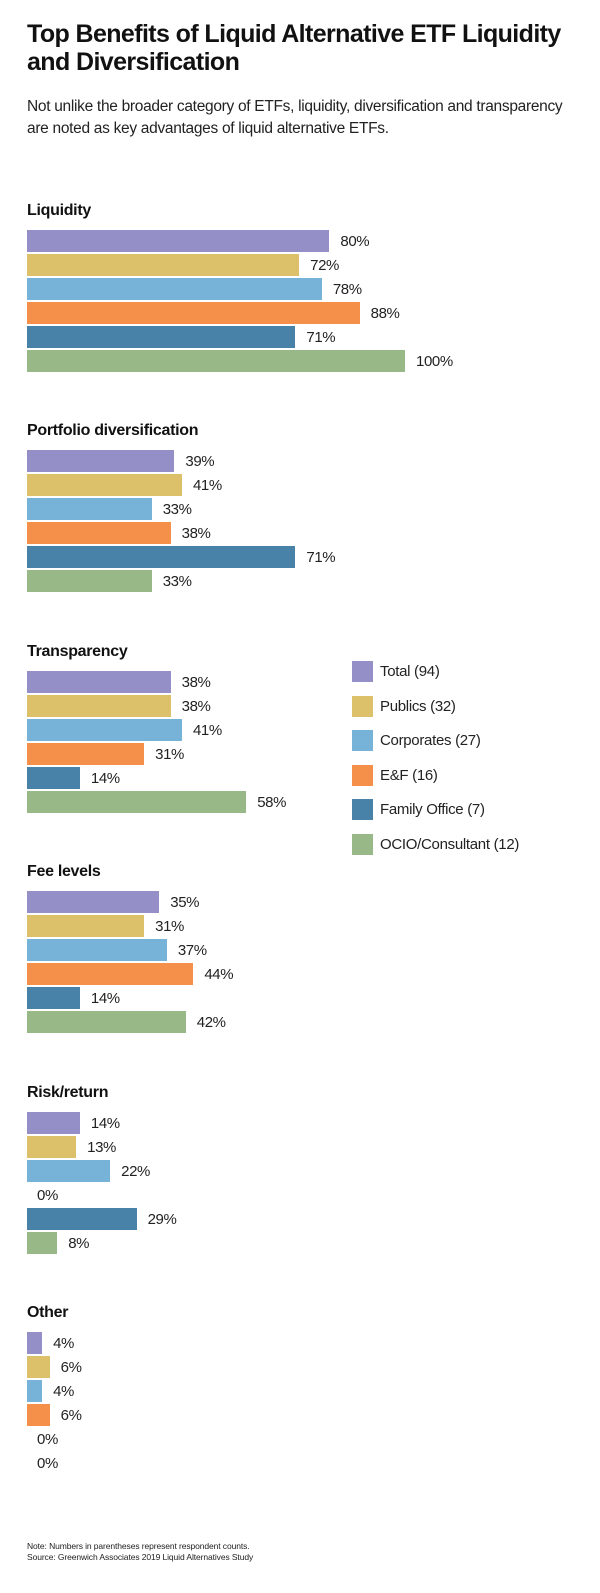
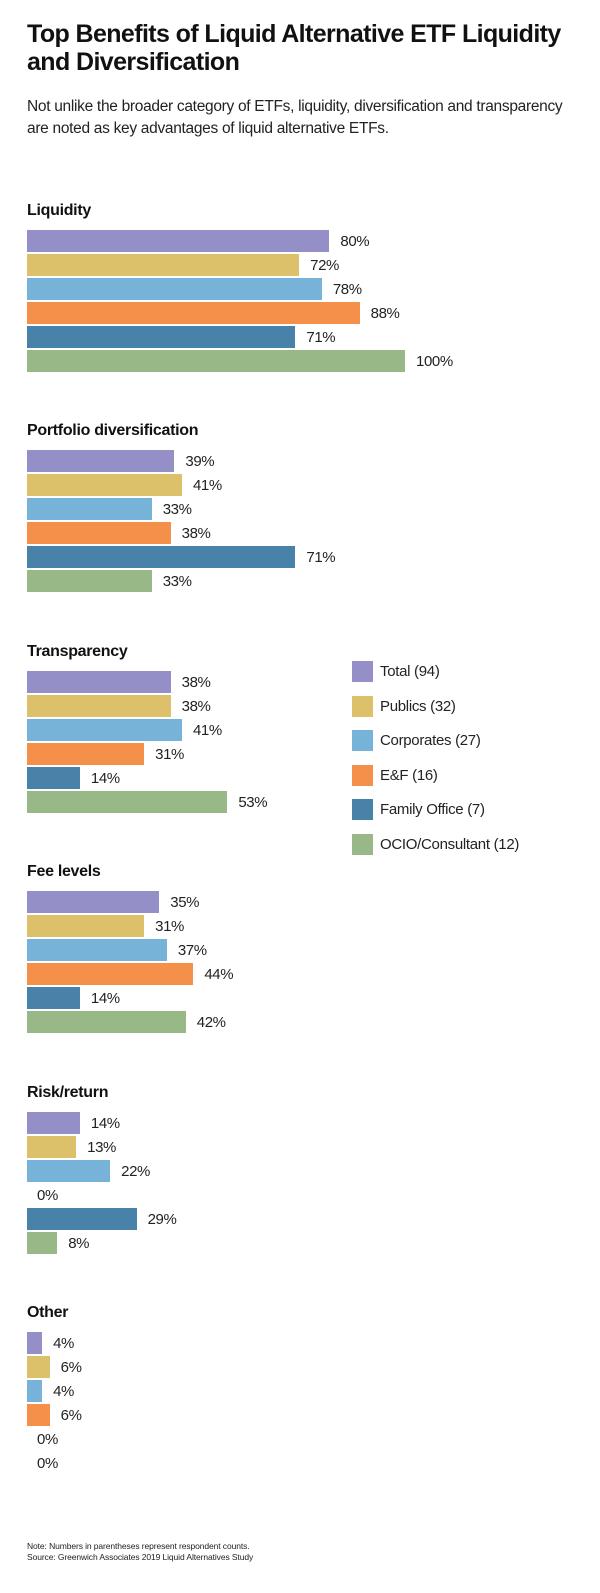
OCIO/Consultant (12)/Transparency: 58% -> 53%
